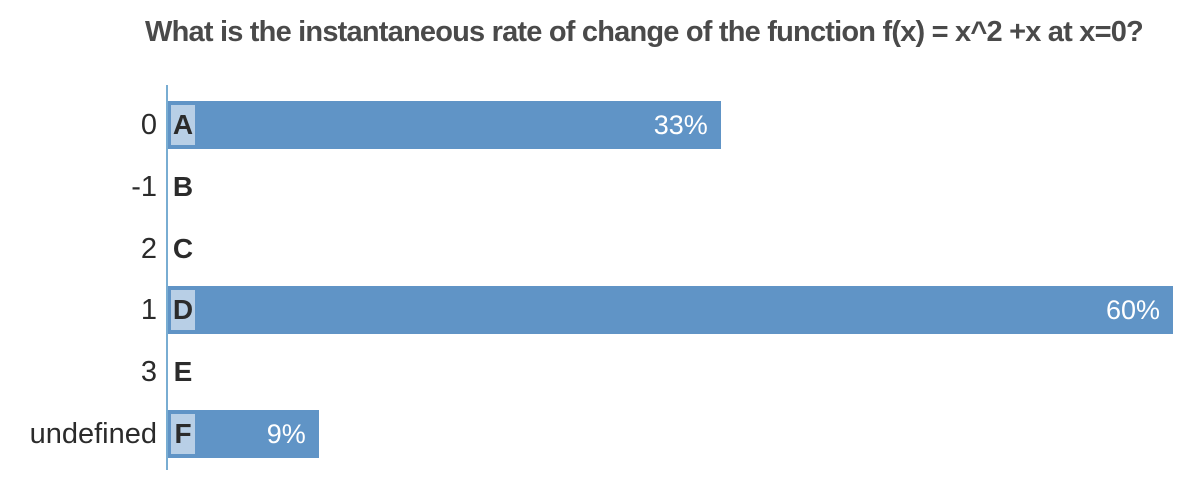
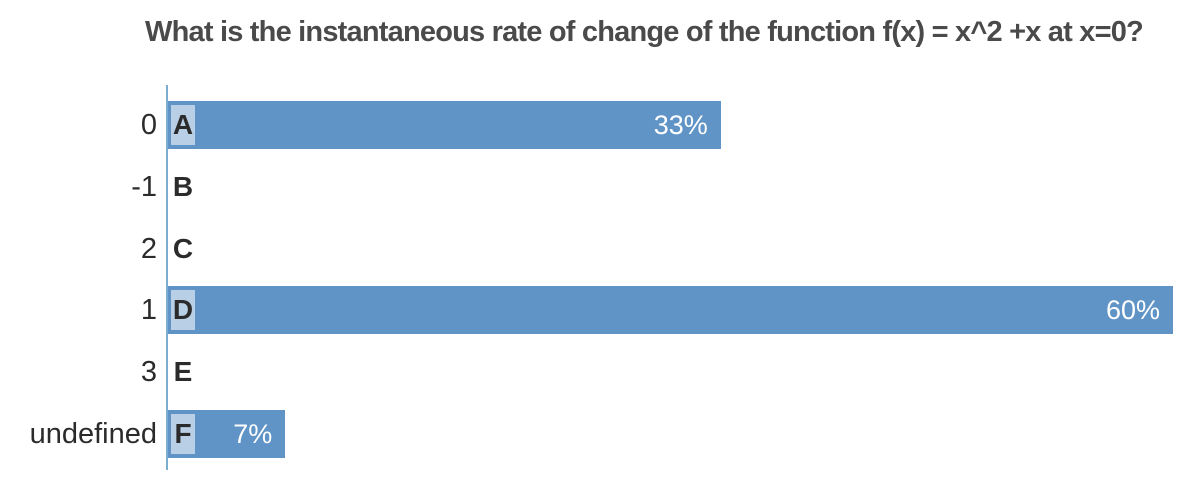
undefined: 9% -> 7%
